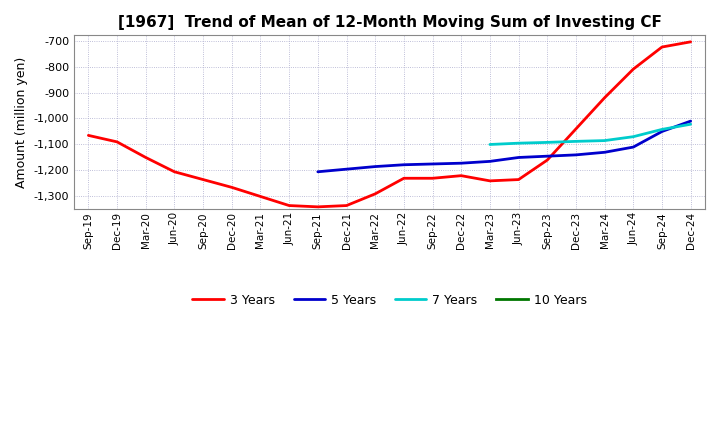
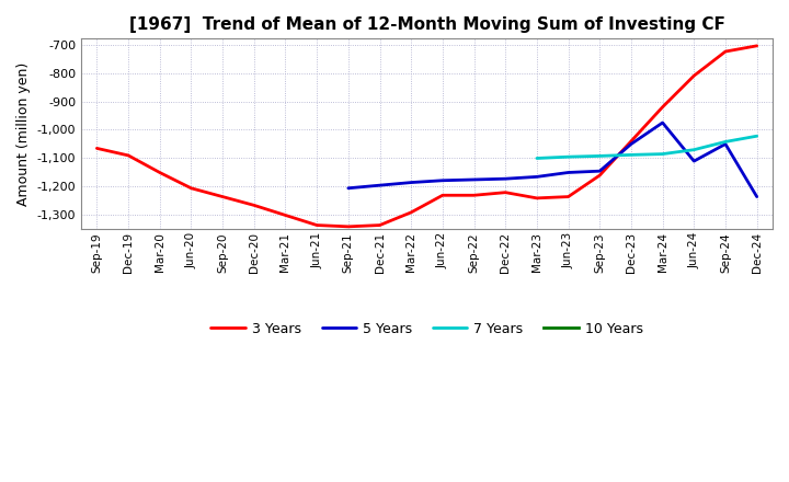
5 Years/Dec-23: -1,140 -> -1,050
5 Years/Mar-24: -1,130 -> -975
5 Years/Dec-24: -1,010 -> -1,235
